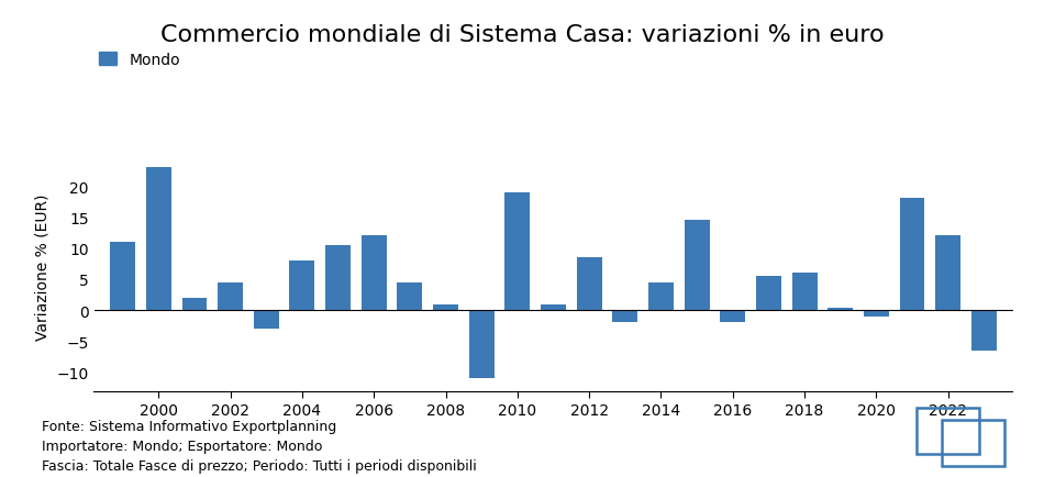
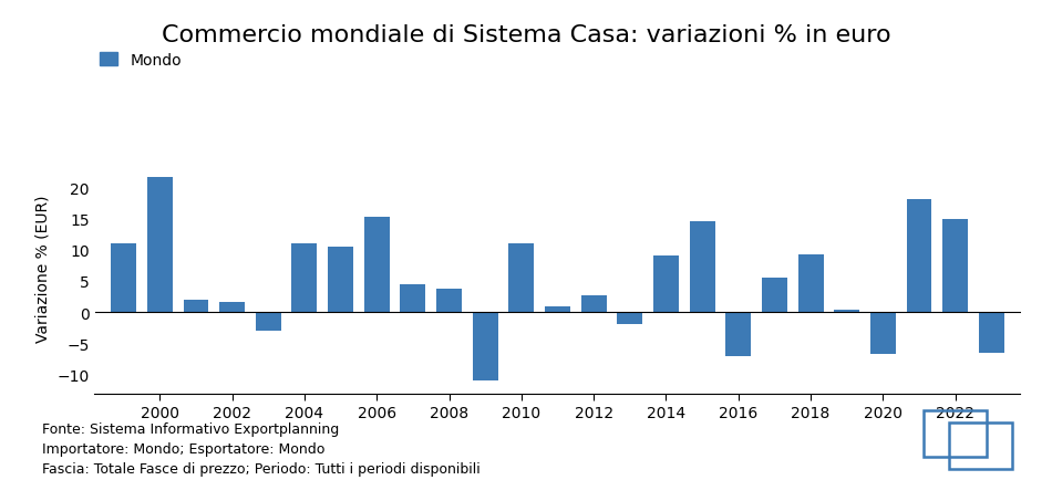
2000: 23.0 -> 21.6
2002: 4.5 -> 1.6
2004: 8.0 -> 11.0
2006: 12.0 -> 15.2
2008: 1.0 -> 3.8
2010: 19.0 -> 11.0
2012: 8.5 -> 2.6
2014: 4.5 -> 9.0
2016: -2.0 -> -7.0
2018: 6.0 -> 9.2
2020: -1.0 -> -6.6
2022: 12.0 -> 14.8
